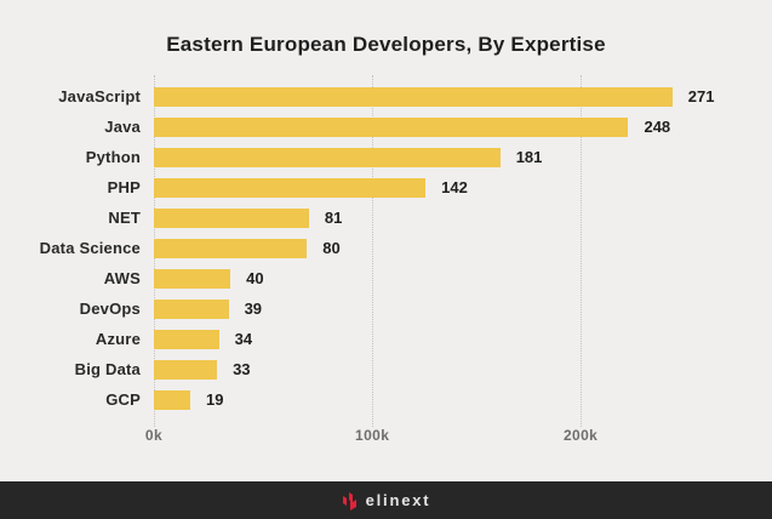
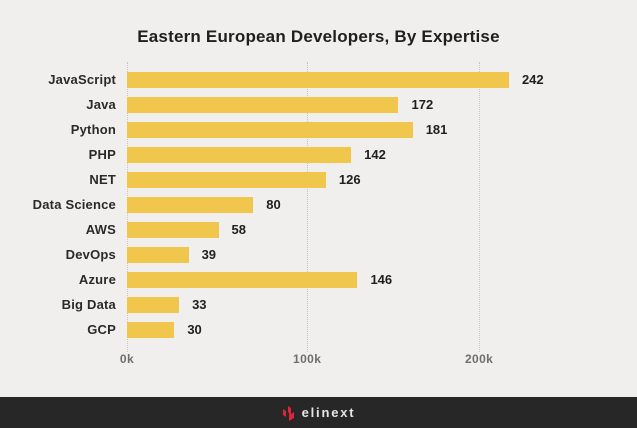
JavaScript: 271 -> 242
Java: 248 -> 172
NET: 81 -> 126
AWS: 40 -> 58
Azure: 34 -> 146
GCP: 19 -> 30
